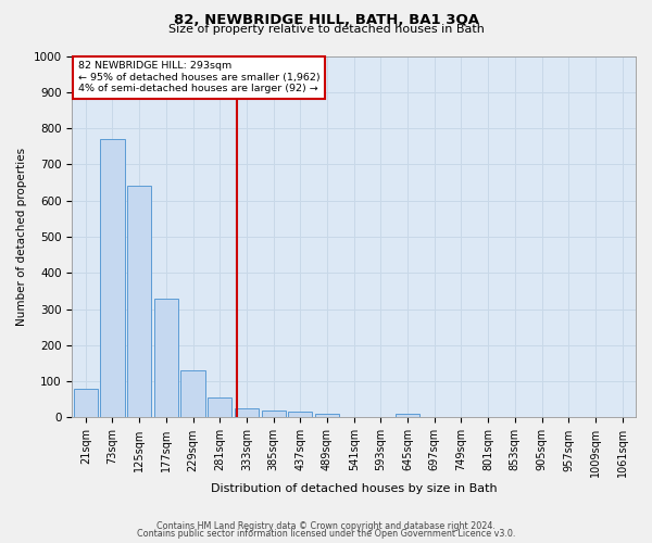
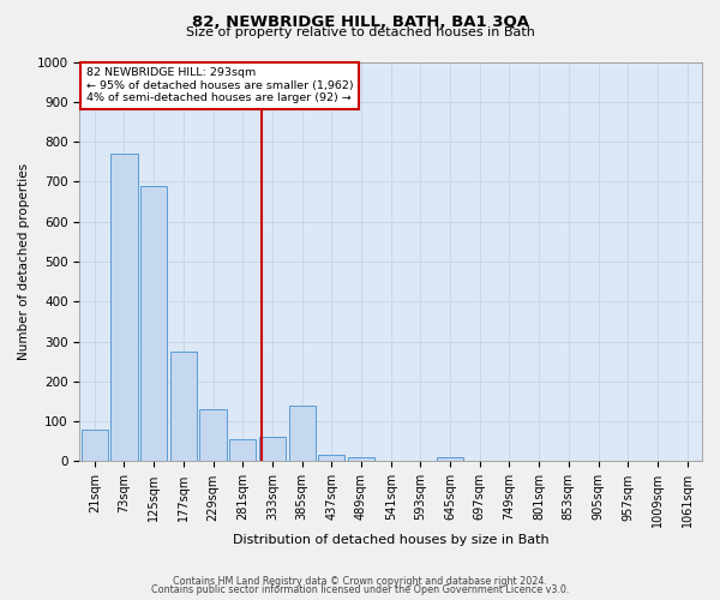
125sqm: 640 -> 690
177sqm: 330 -> 275
333sqm: 25 -> 60
385sqm: 20 -> 140
